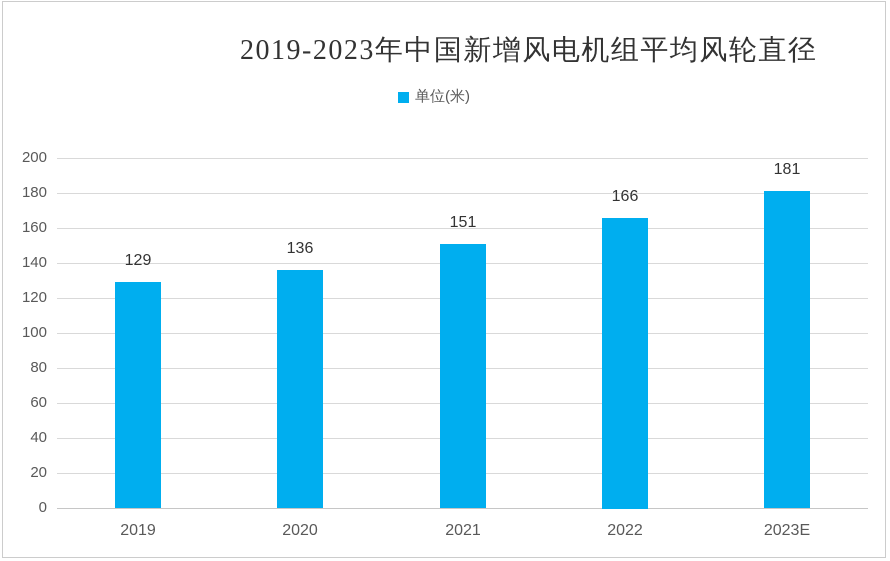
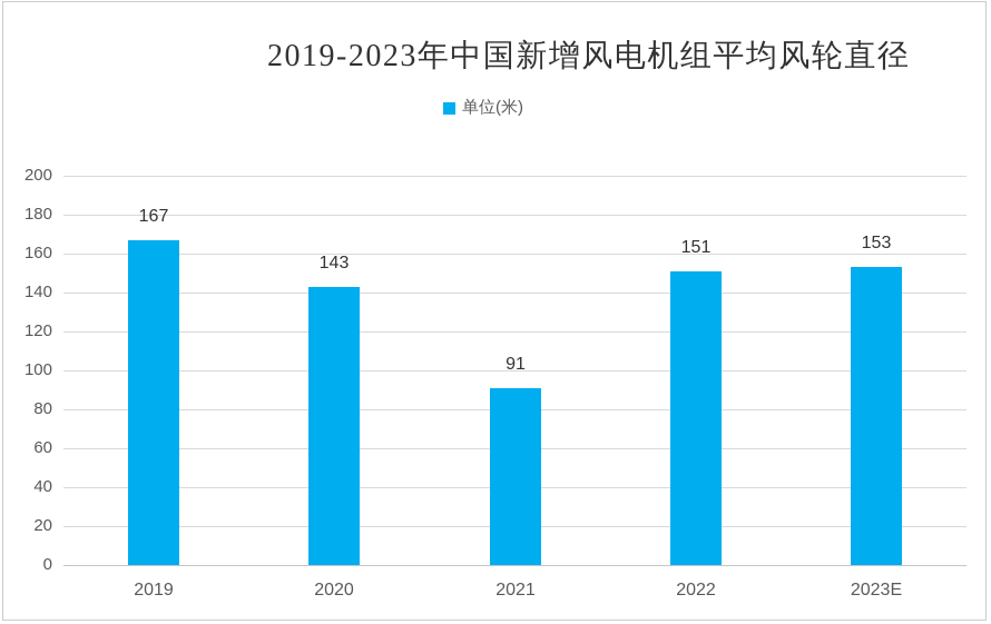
2019: 129 -> 167
2020: 136 -> 143
2021: 151 -> 91
2022: 166 -> 151
2023E: 181 -> 153
